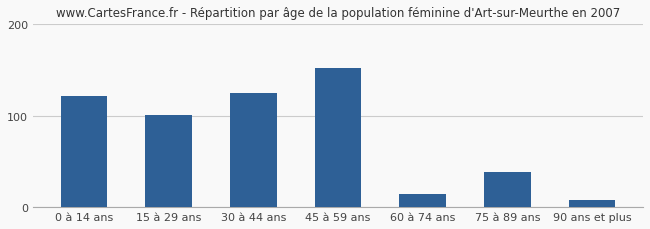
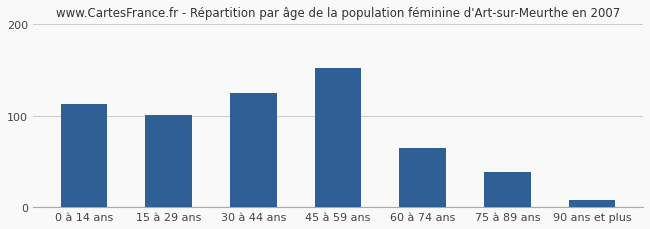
0 à 14 ans: 122 -> 113
60 à 74 ans: 14 -> 65
